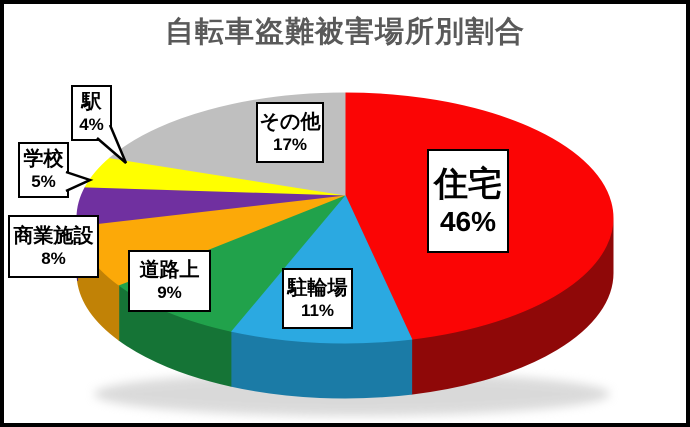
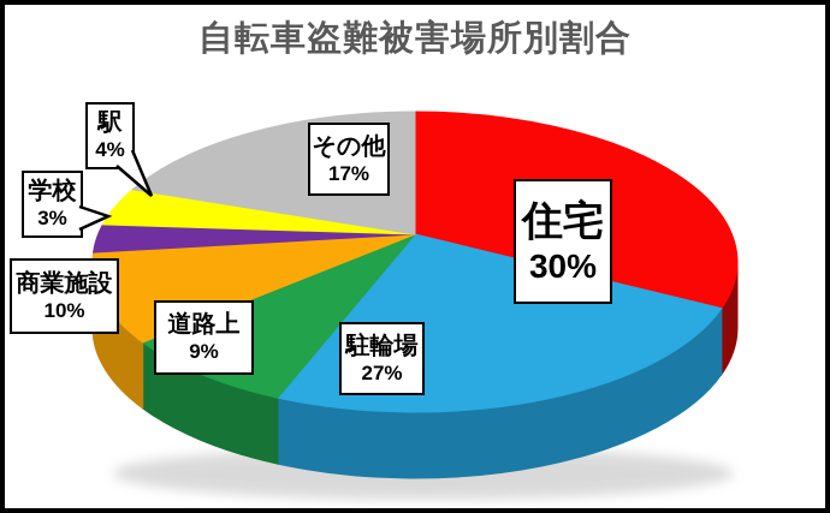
住宅: 46% -> 30%
駐輪場: 11% -> 27%
商業施設: 8% -> 10%
学校: 5% -> 3%
